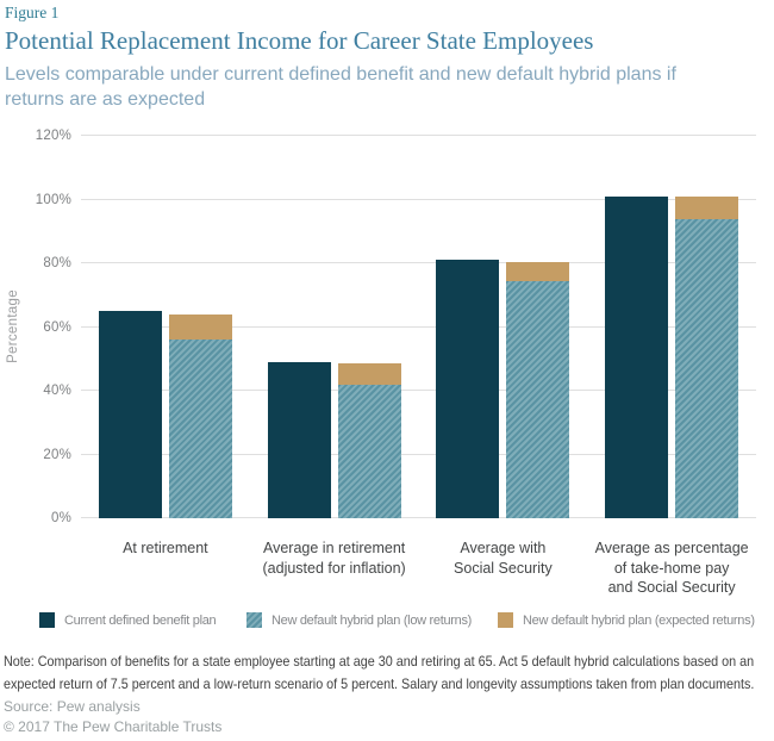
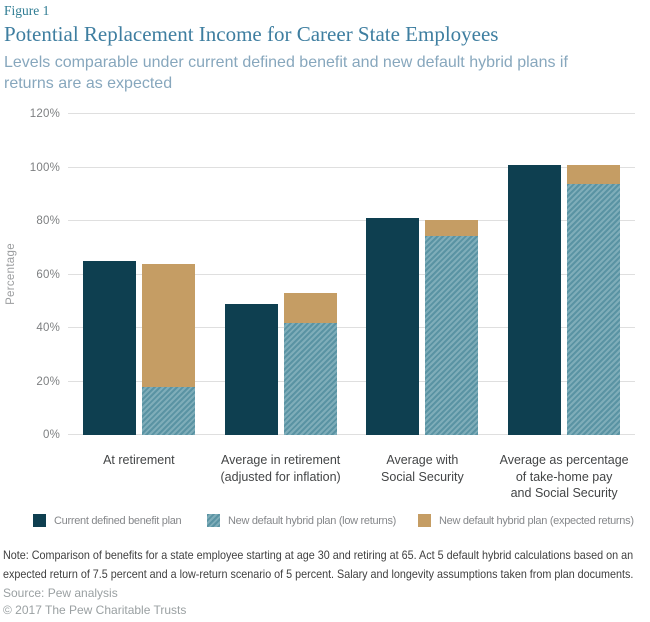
New default hybrid plan (low returns)/At retirement: 56% -> 18%
New default hybrid plan (expected returns)/Average in retirement (adjusted for inflation): 48% -> 53%
